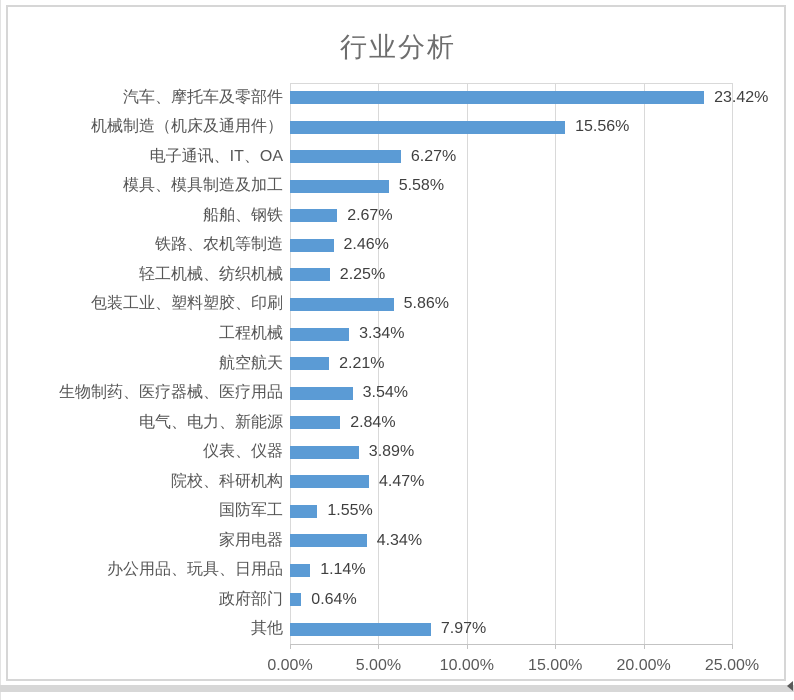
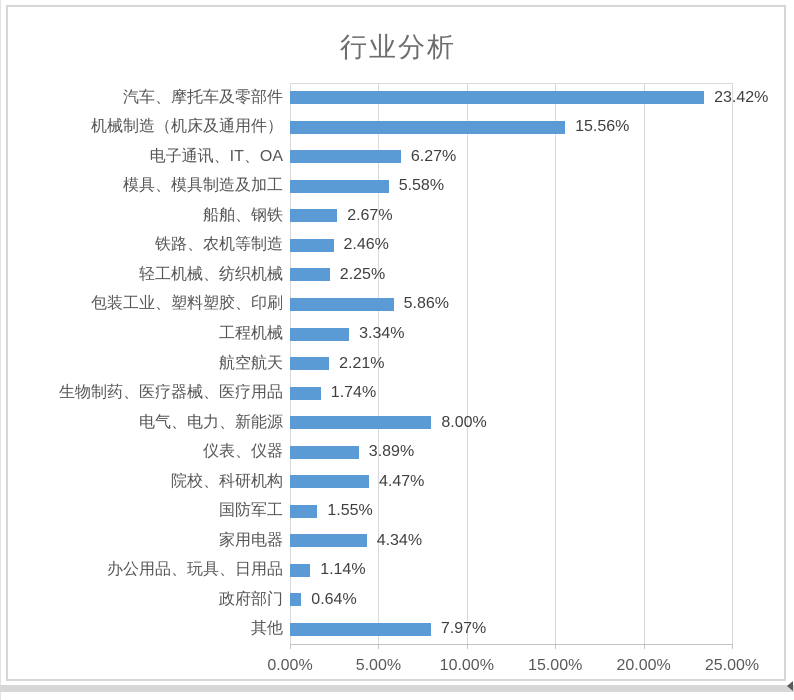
生物制药、医疗器械、医疗用品: 3.54% -> 1.74%
电气、电力、新能源: 2.84% -> 8.00%
